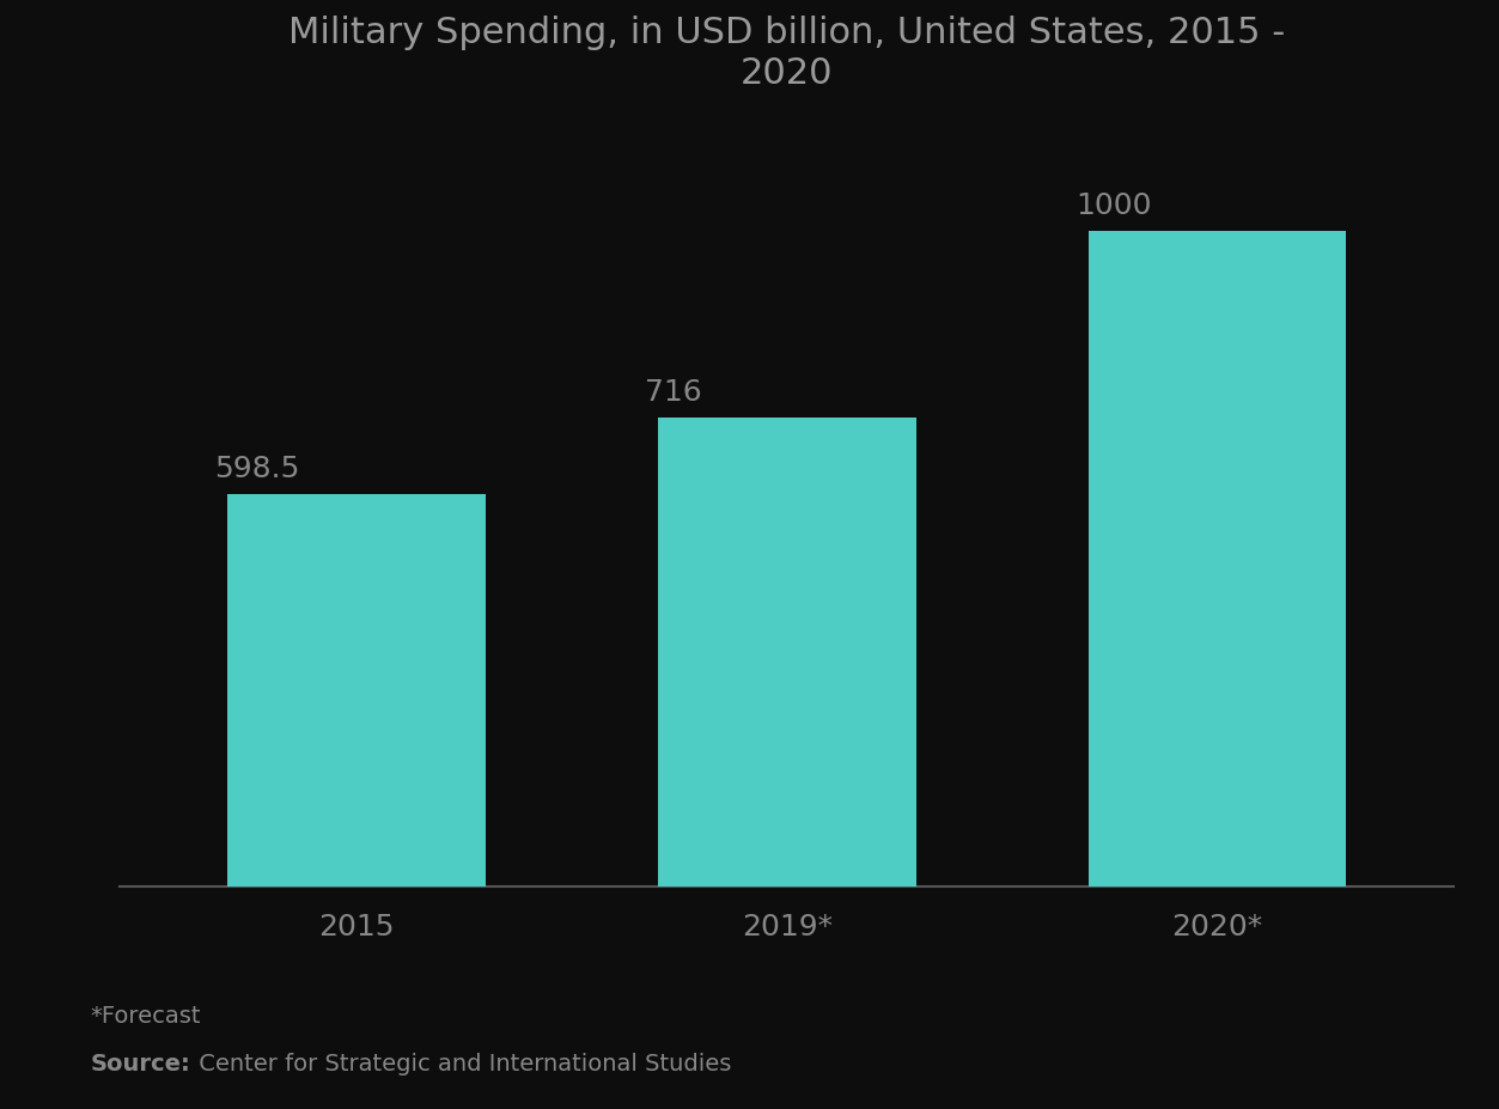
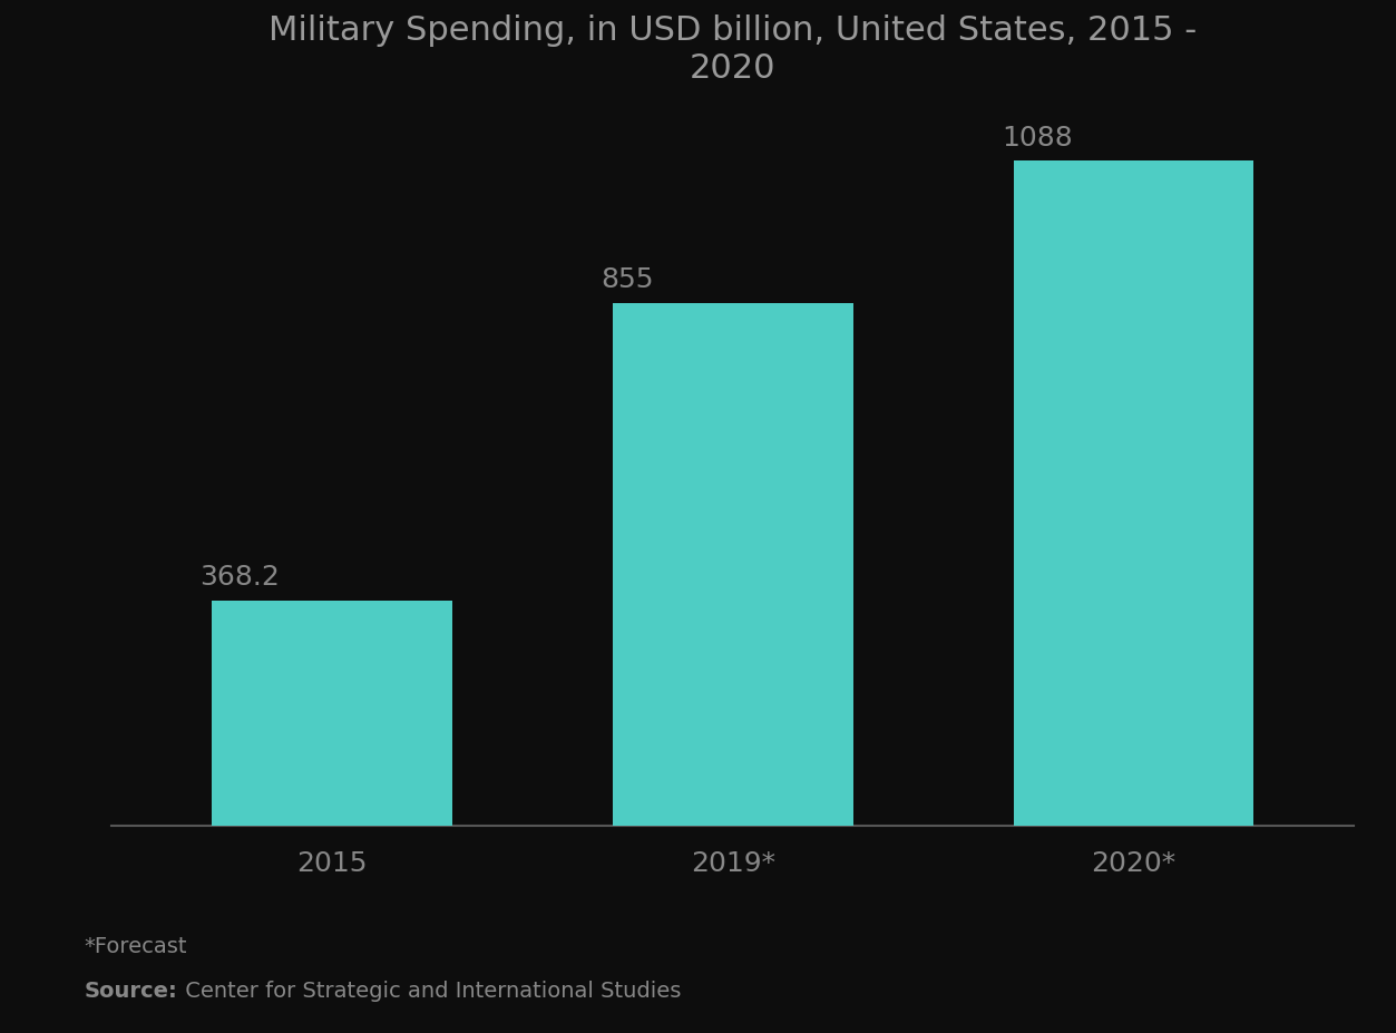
2015: 598.5 -> 368.2
2019*: 716 -> 855
2020*: 1000 -> 1088
